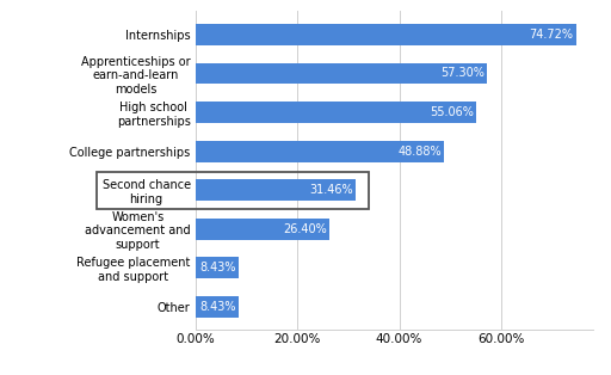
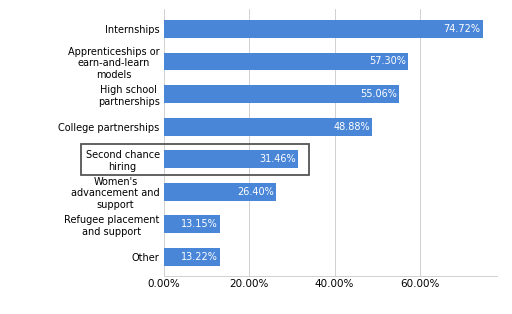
Refugee placement and support: 8.43% -> 13.15%
Other: 8.43% -> 13.22%
